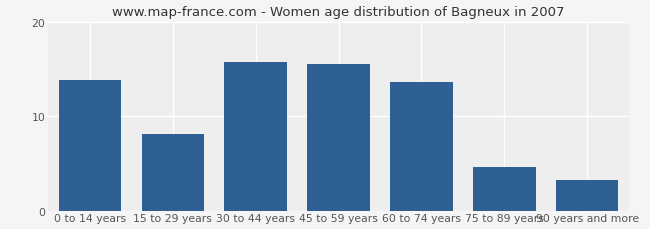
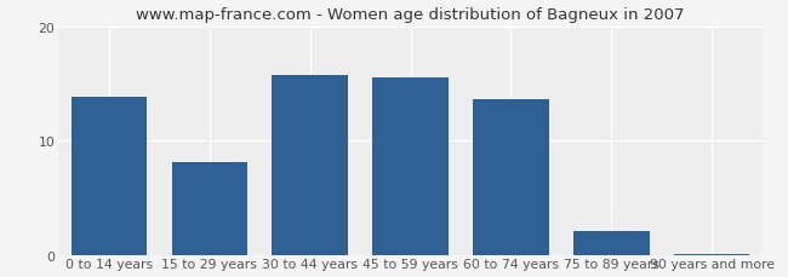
75 to 89 years: 4.6 -> 2.1
90 years and more: 3.2 -> 0.1
